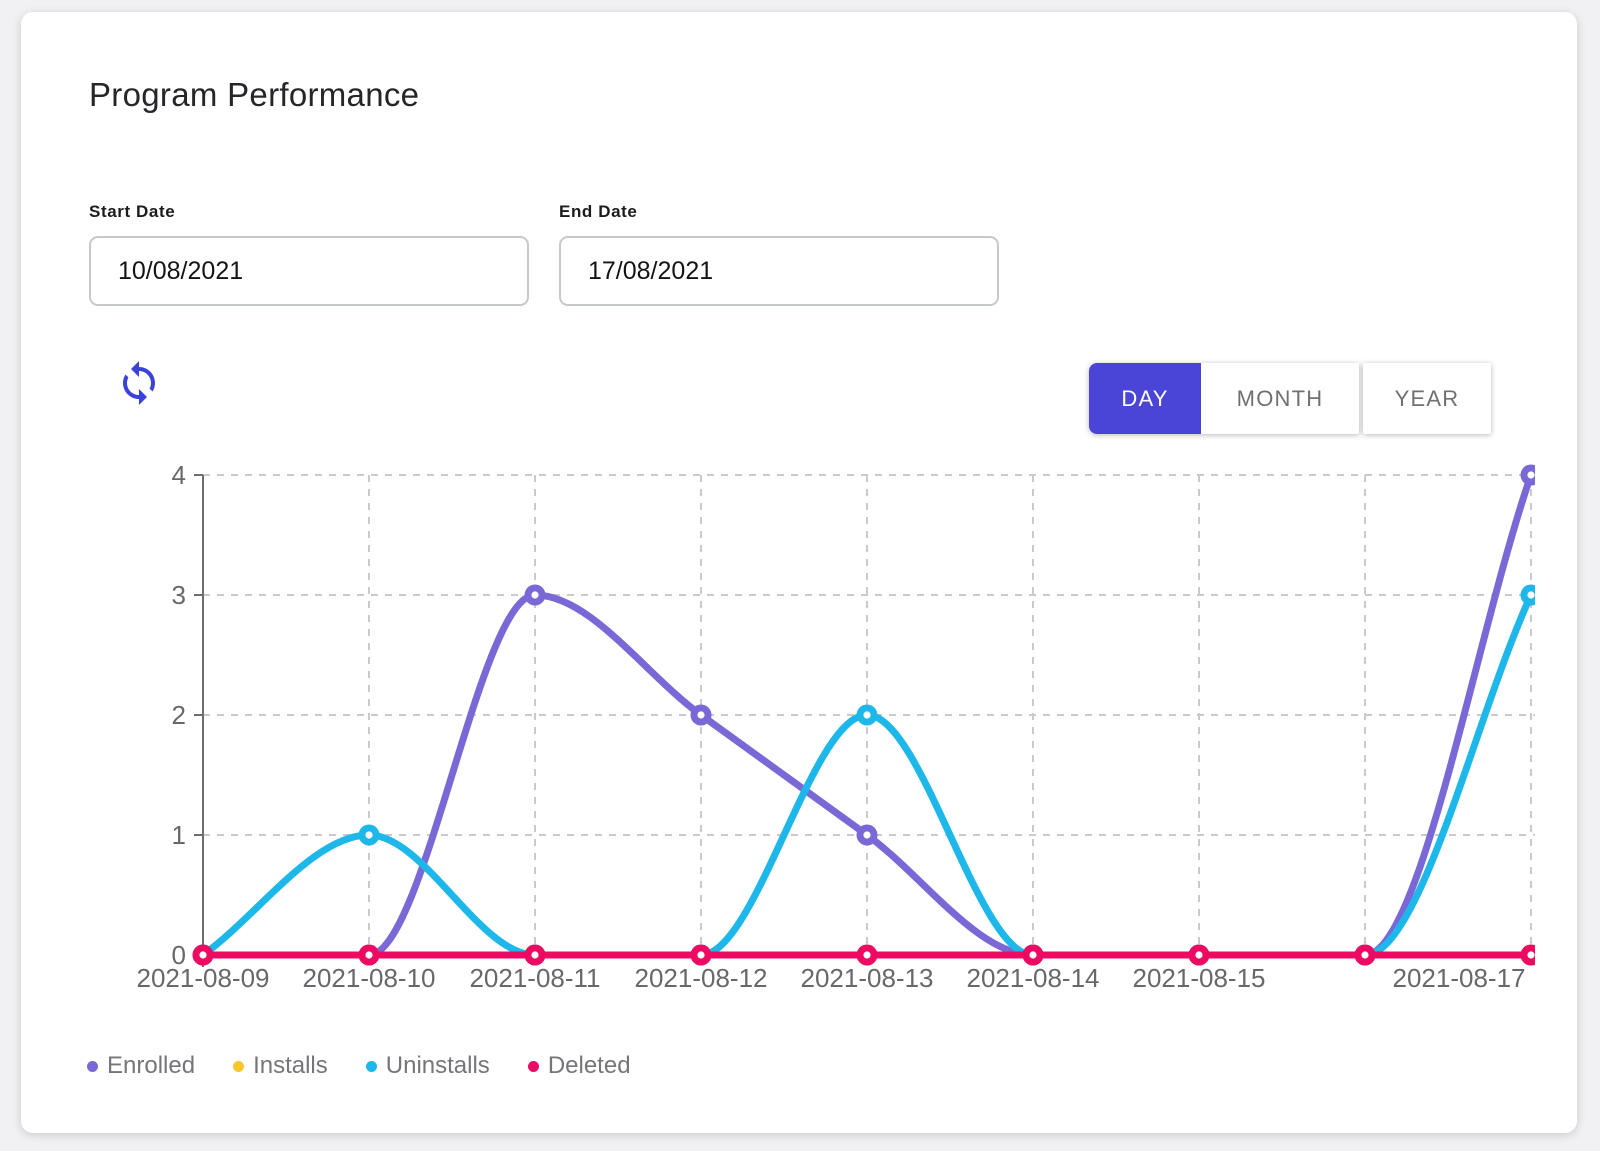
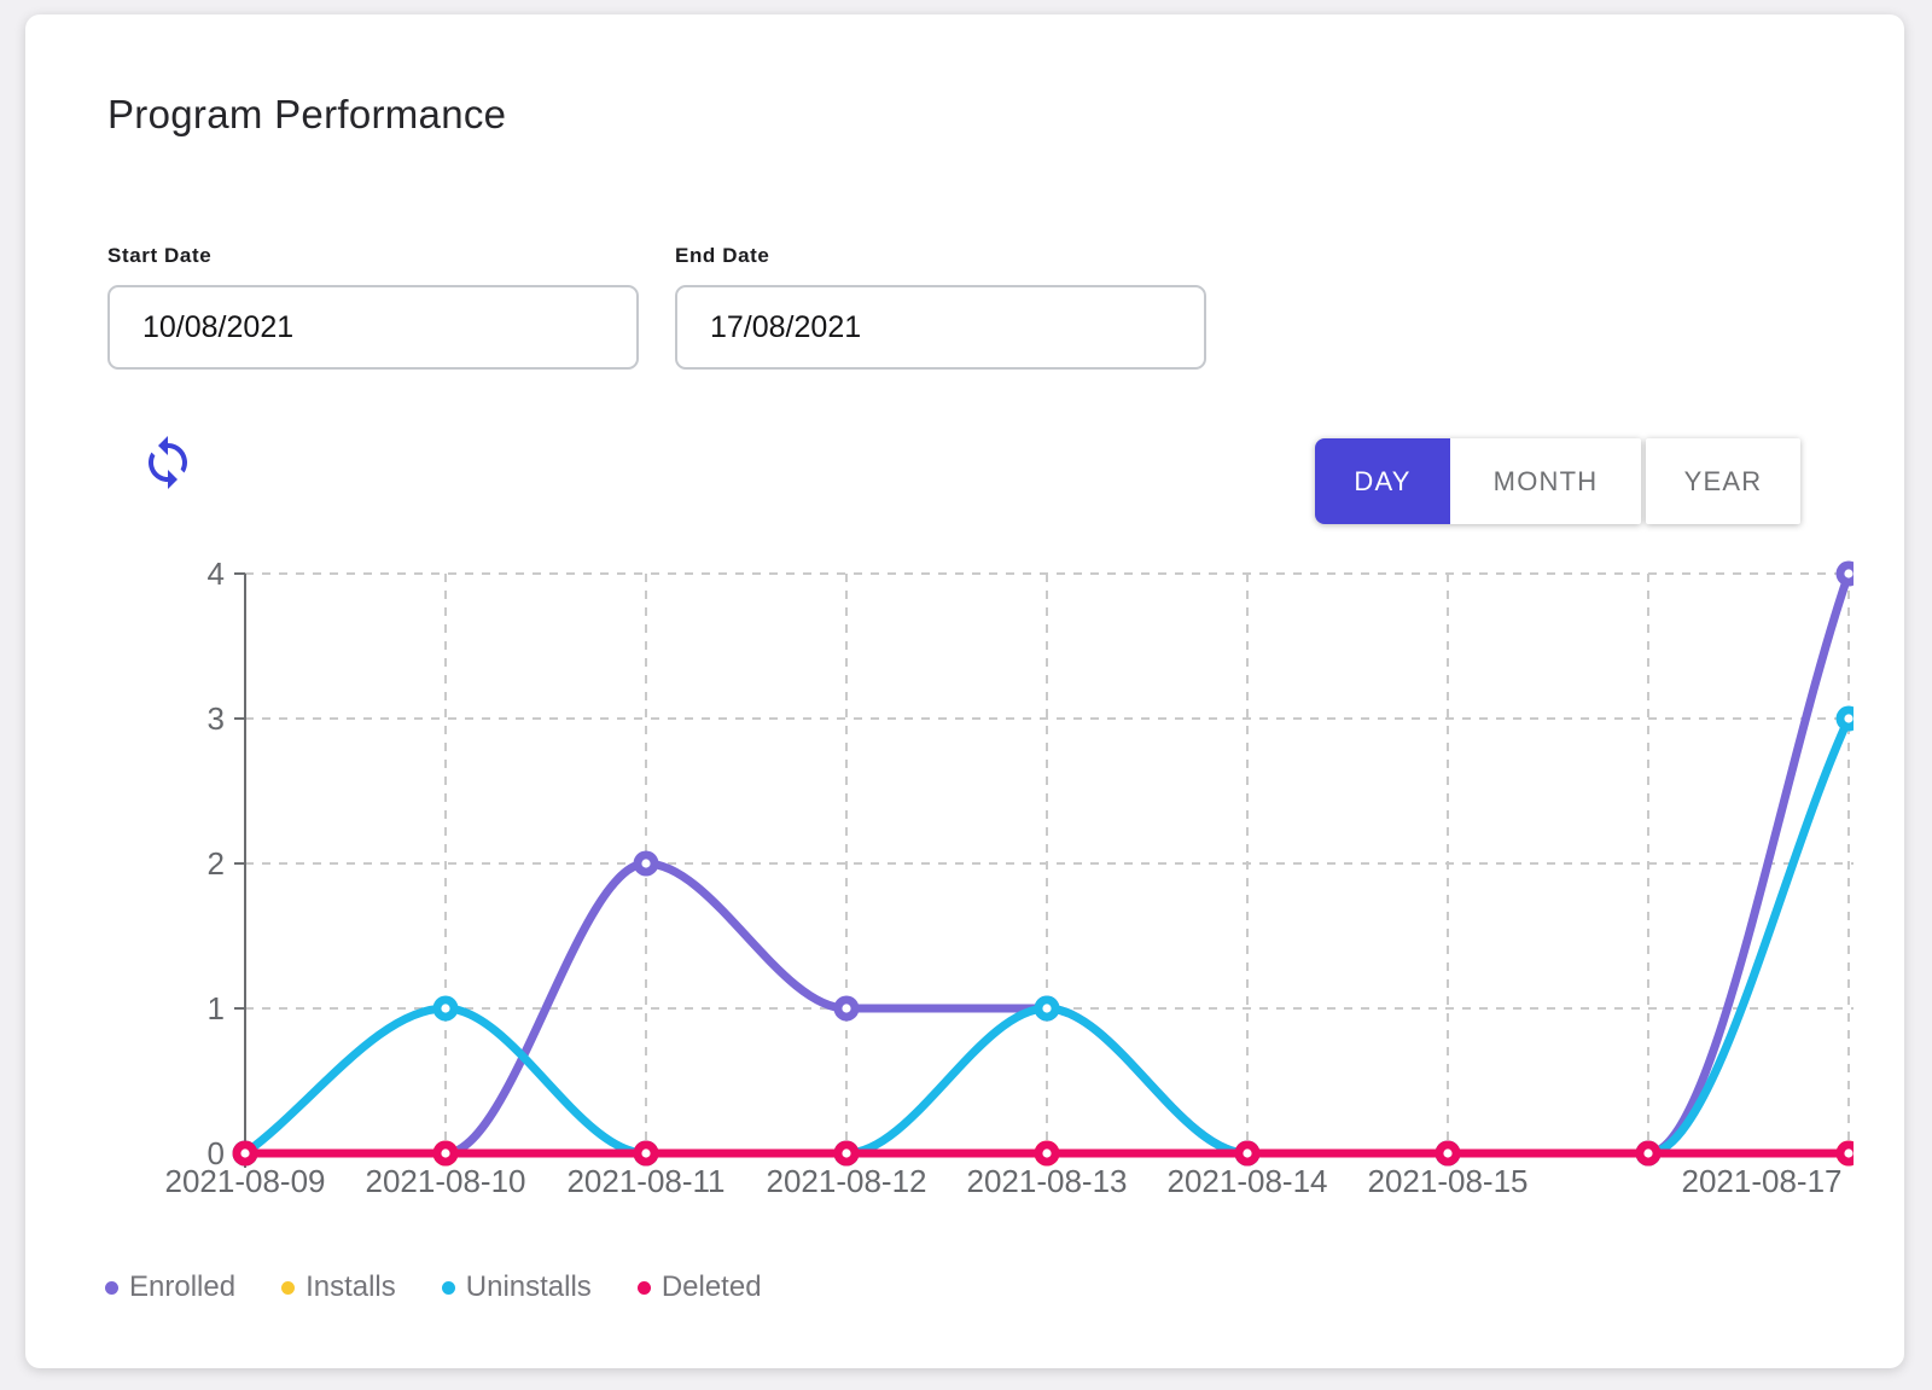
Enrolled/2021-08-11: 3 -> 2
Enrolled/2021-08-12: 2 -> 1
Uninstalls/2021-08-13: 2 -> 1
